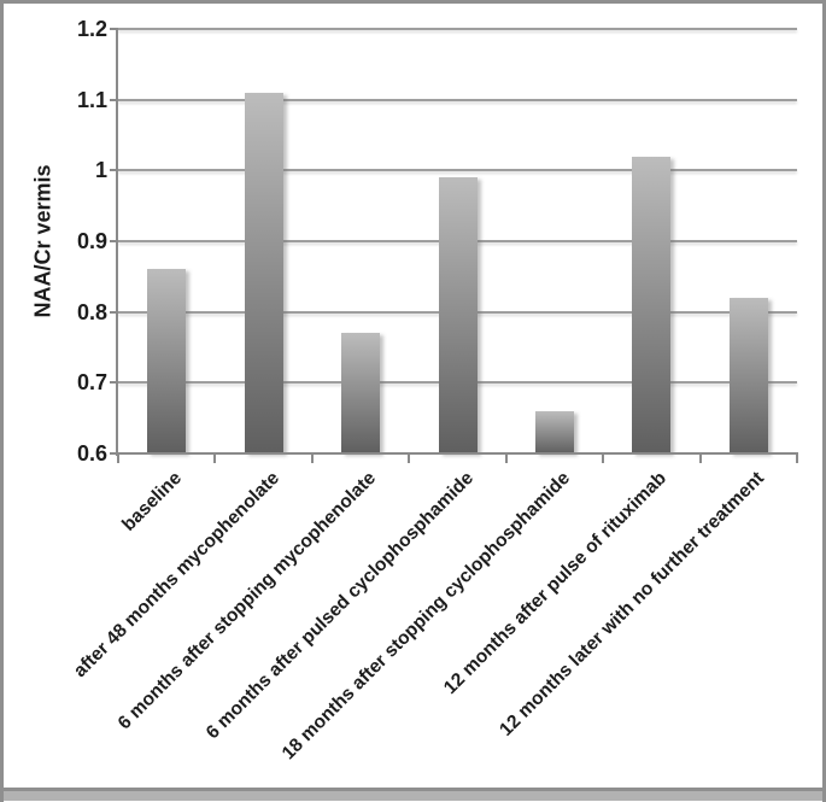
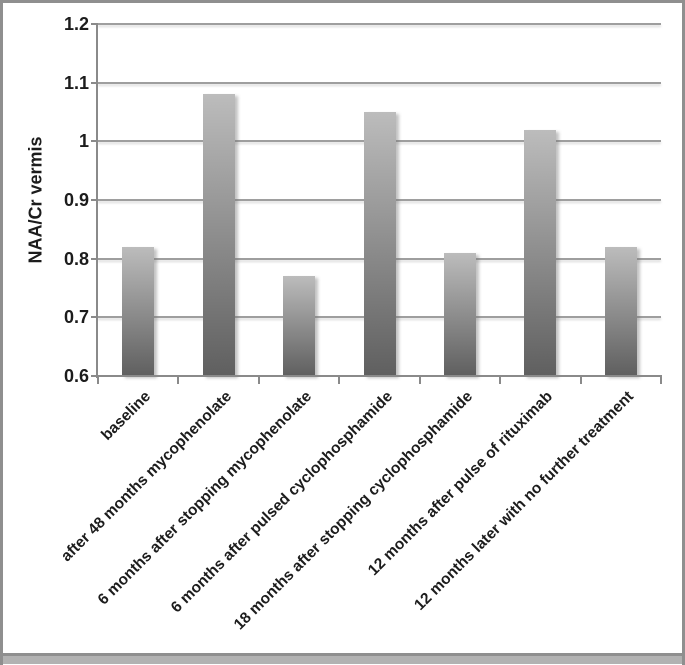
baseline: 0.86 -> 0.82
after 48 months mycophenolate: 1.11 -> 1.08
6 months after pulsed cyclophosphamide: 0.99 -> 1.05
18 months after stopping cyclophosphamide: 0.66 -> 0.81
